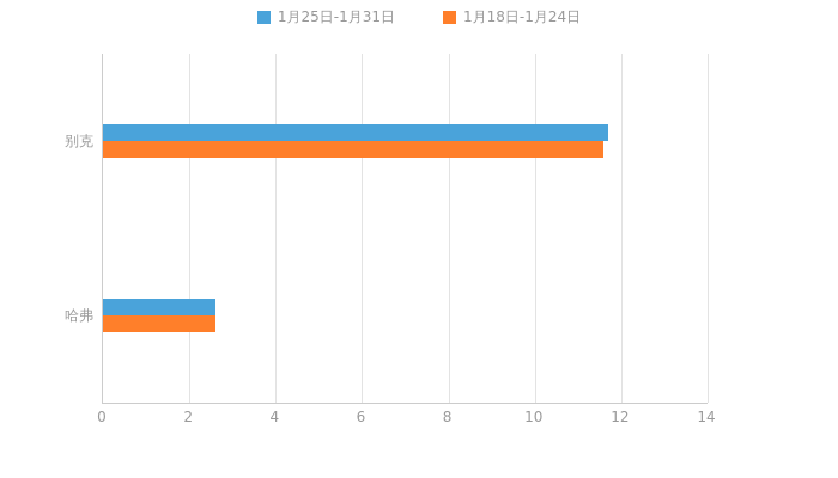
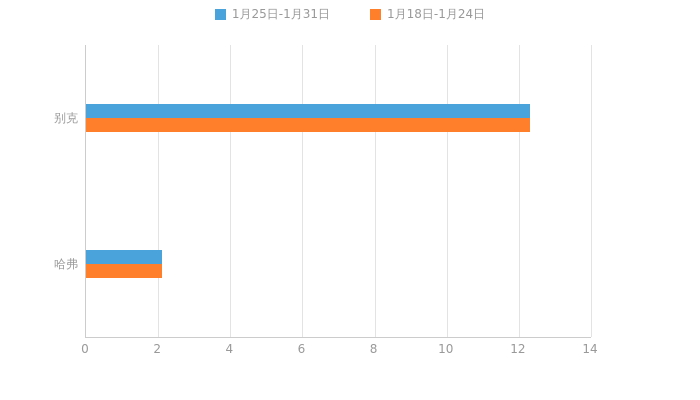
1月25日-1月31日/别克: 11.7 -> 12.3
1月18日-1月24日/别克: 11.6 -> 12.3
1月25日-1月31日/哈弗: 2.6 -> 2.1
1月18日-1月24日/哈弗: 2.6 -> 2.1
